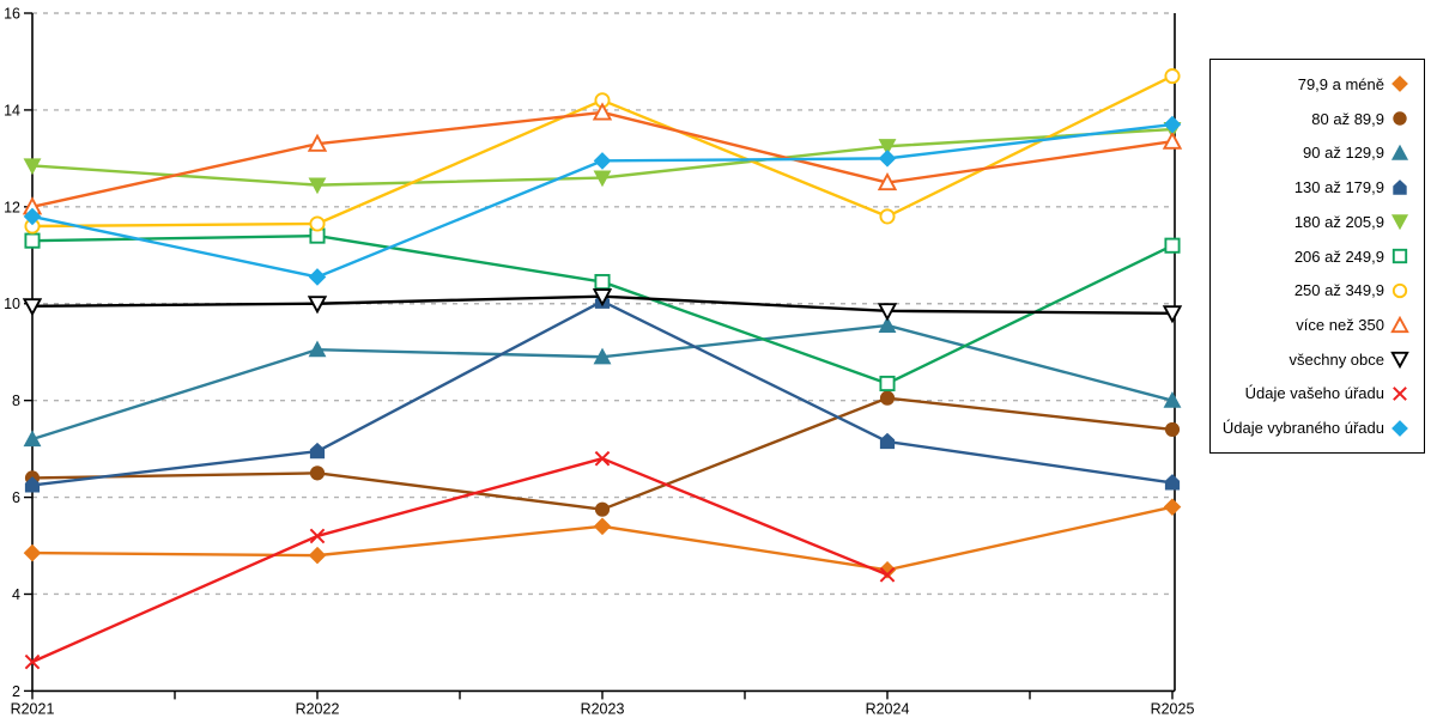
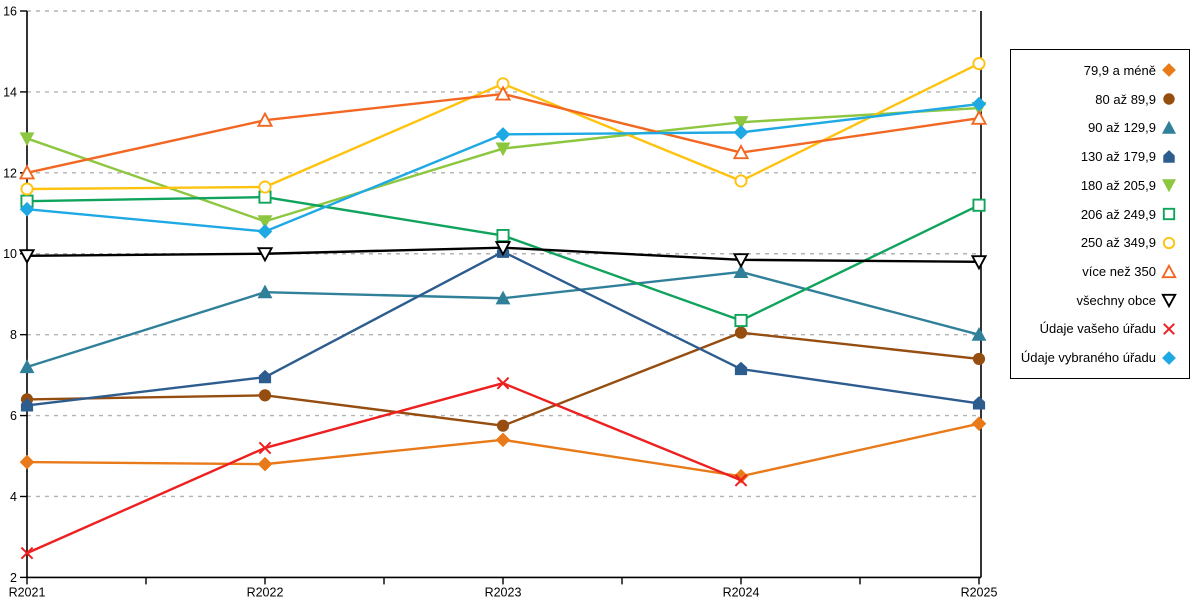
Údaje vybraného úřadu/R2021: 11.8 -> 11.1
180 až 205,9/R2022: 12.4 -> 10.8
